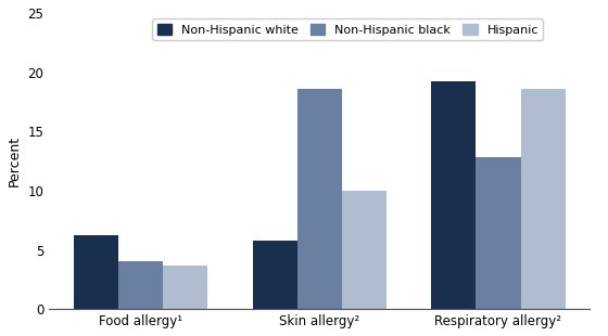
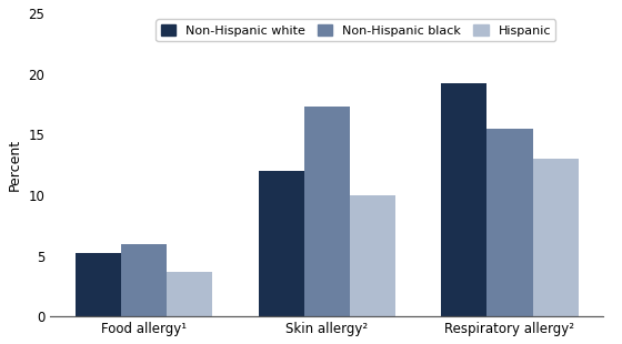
Non-Hispanic white/Food allergy¹: 6.2 -> 5.2
Non-Hispanic black/Food allergy¹: 4.0 -> 6.0
Non-Hispanic white/Skin allergy²: 5.8 -> 12.0
Non-Hispanic black/Skin allergy²: 18.6 -> 17.3
Non-Hispanic black/Respiratory allergy²: 12.8 -> 15.5
Hispanic/Respiratory allergy²: 18.6 -> 13.0
